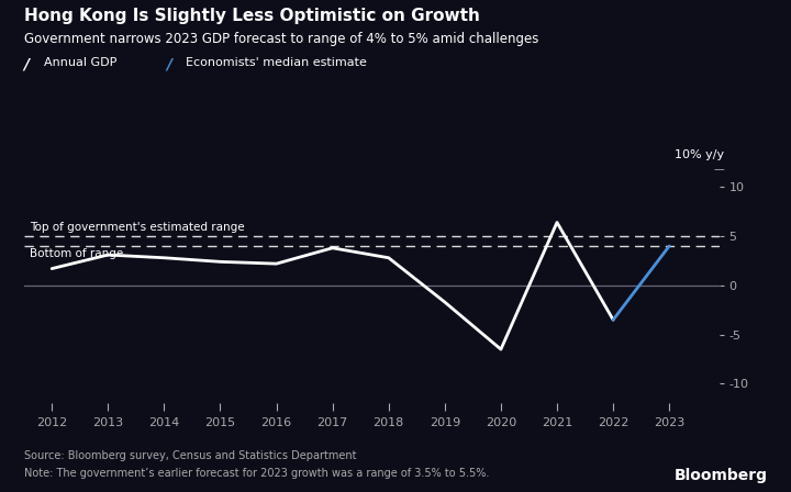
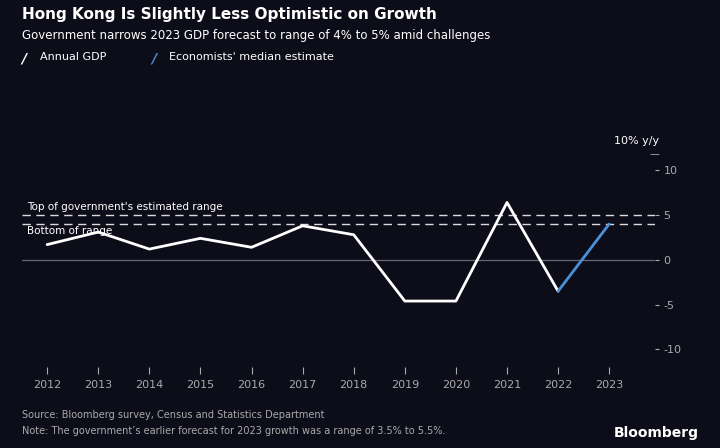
2014: 2.8 -> 1.2
2016: 2.2 -> 1.4
2019: -1.7 -> -4.6
2020: -6.5 -> -4.6
